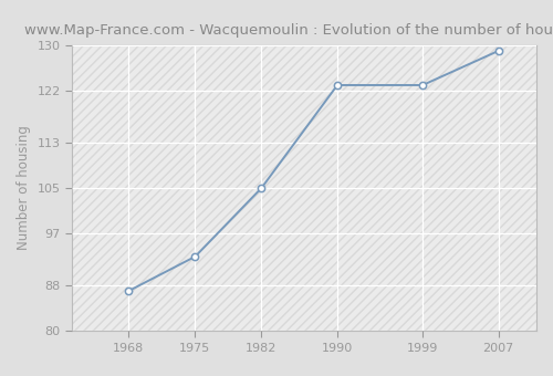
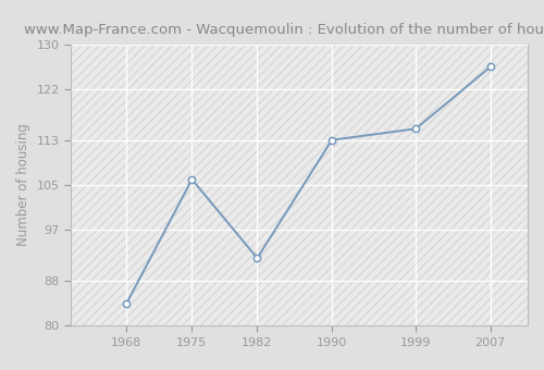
1968: 87 -> 84
1975: 93 -> 106
1982: 105 -> 92
1990: 123 -> 113
1999: 123 -> 115
2007: 129 -> 126
